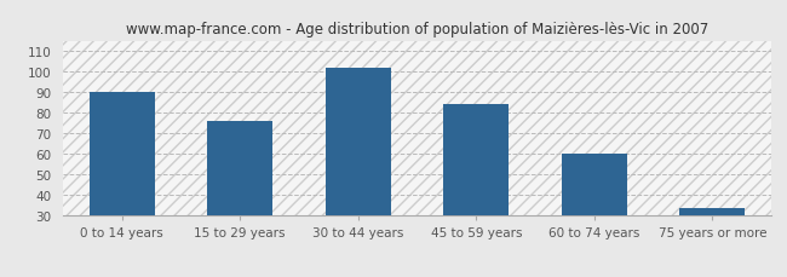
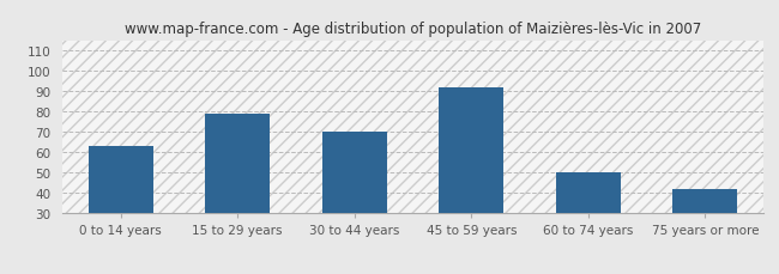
0 to 14 years: 90 -> 63
15 to 29 years: 76 -> 79
30 to 44 years: 102 -> 70
45 to 59 years: 84 -> 92
60 to 74 years: 60 -> 50
75 years or more: 34 -> 42
